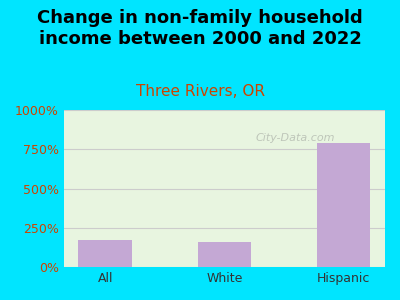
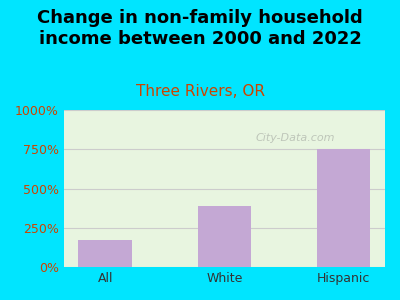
White: 160% -> 390%
Hispanic: 790% -> 750%
